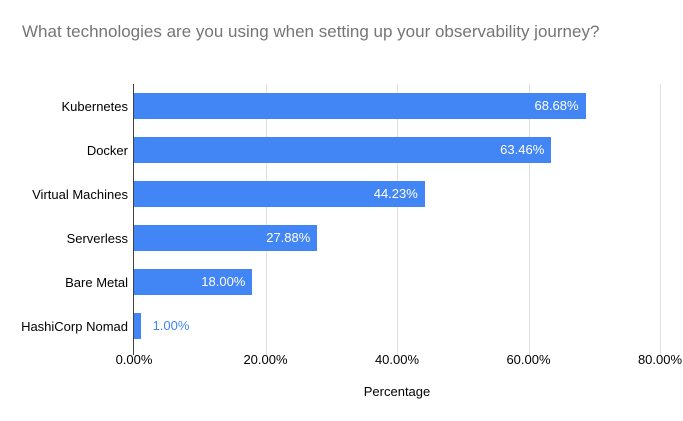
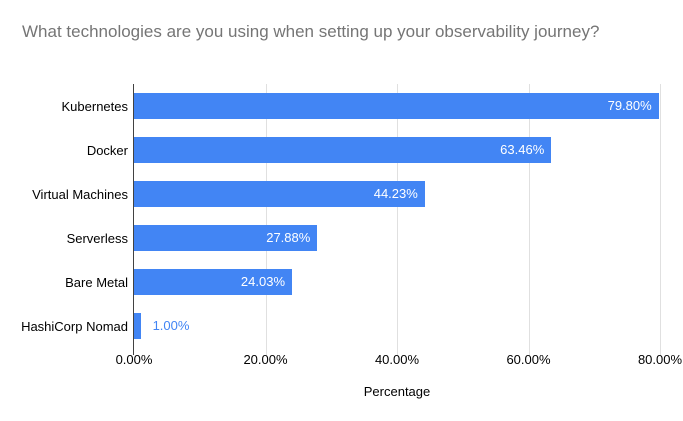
Kubernetes: 68.68% -> 79.80%
Bare Metal: 18.00% -> 24.03%
